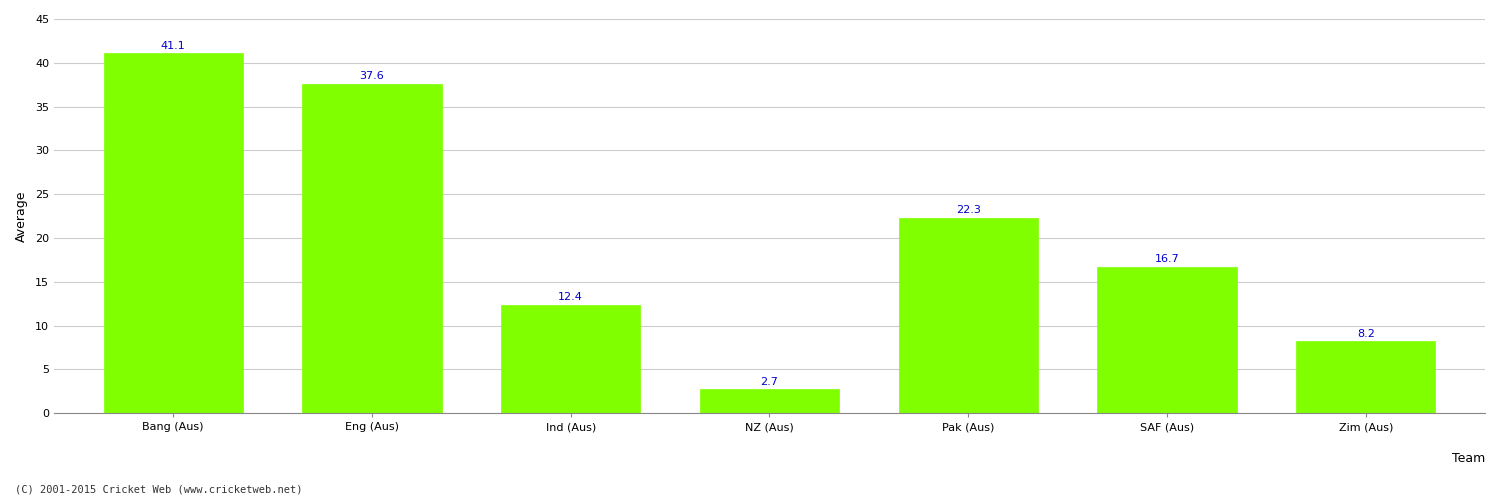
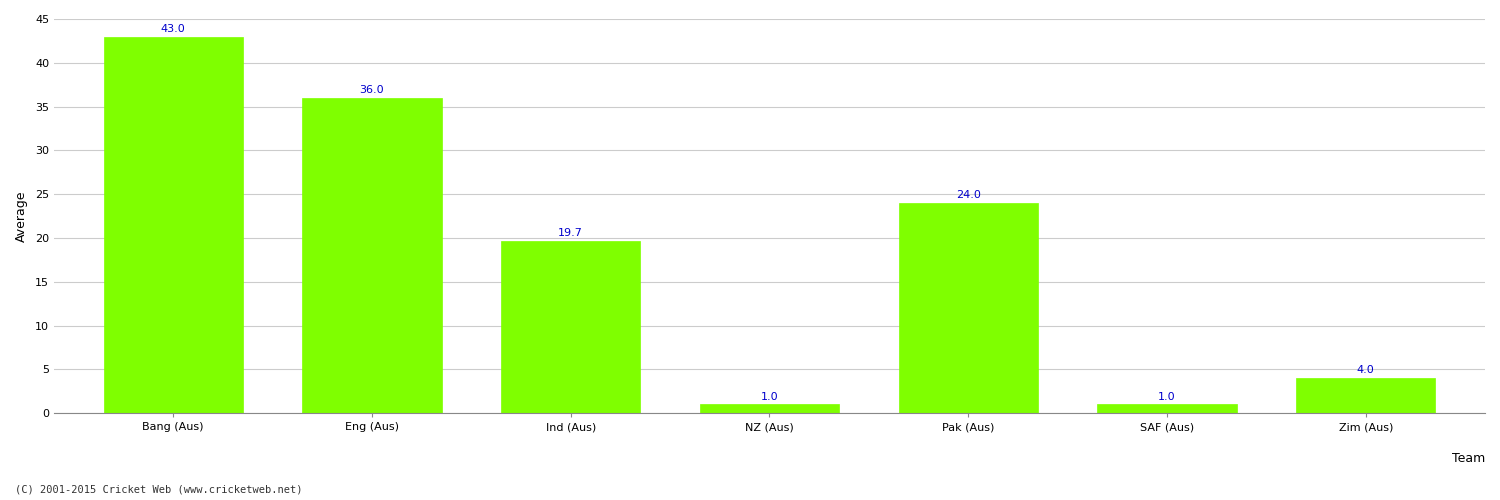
Bang (Aus): 41.1 -> 43.0
Eng (Aus): 37.6 -> 36.0
Ind (Aus): 12.4 -> 19.7
NZ (Aus): 2.7 -> 1.0
Pak (Aus): 22.3 -> 24.0
SAF (Aus): 16.7 -> 1.0
Zim (Aus): 8.2 -> 4.0
